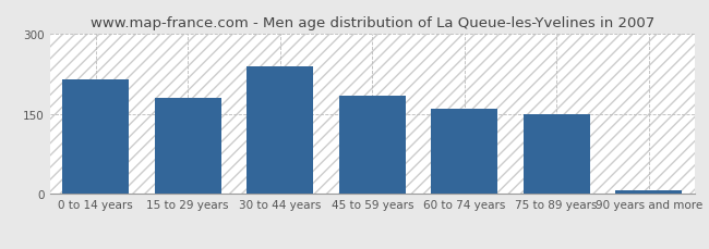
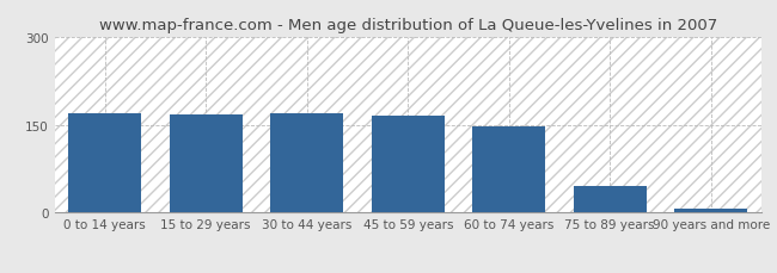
0 to 14 years: 215 -> 170
15 to 29 years: 180 -> 167
30 to 44 years: 240 -> 169
45 to 59 years: 185 -> 165
60 to 74 years: 160 -> 147
75 to 89 years: 150 -> 45
